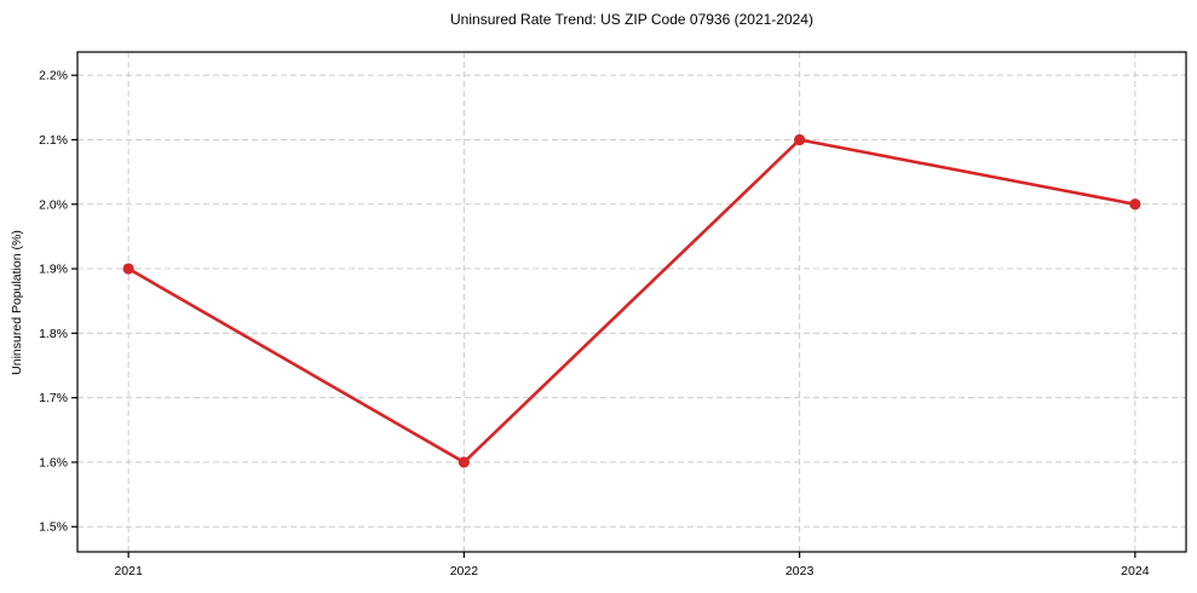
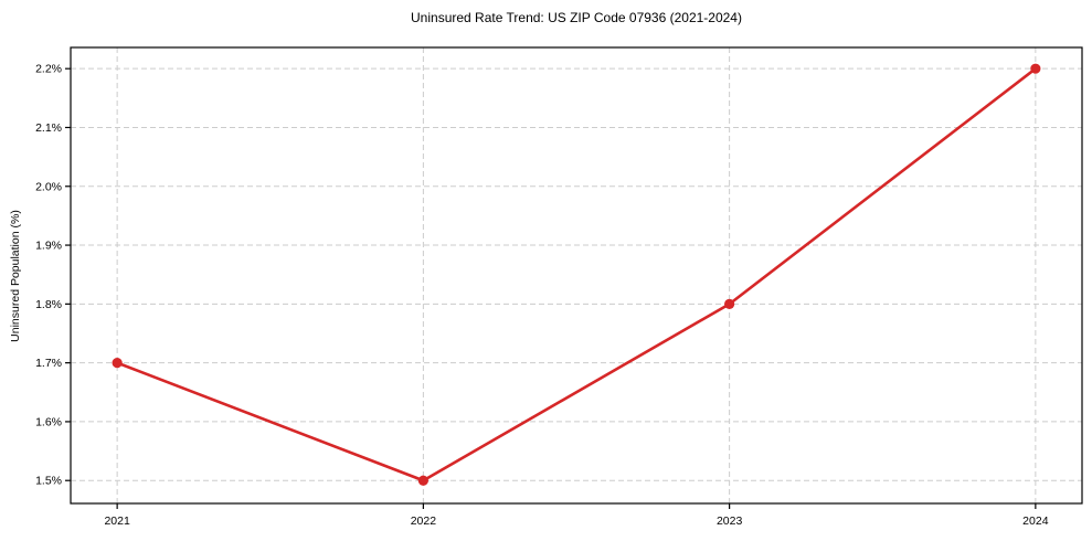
2021: 1.9% -> 1.7%
2022: 1.6% -> 1.5%
2023: 2.1% -> 1.8%
2024: 2.0% -> 2.2%
